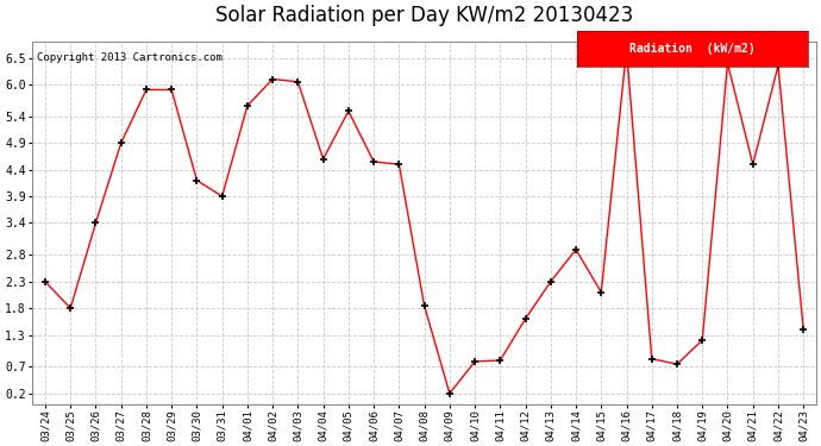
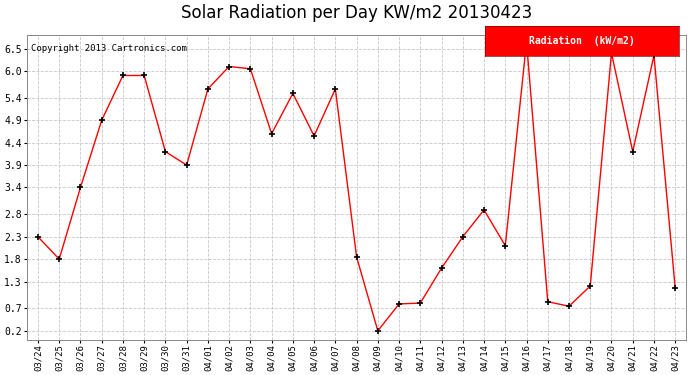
04/07: 4.50 -> 5.60
04/21: 4.50 -> 4.20
04/23: 1.40 -> 1.15
